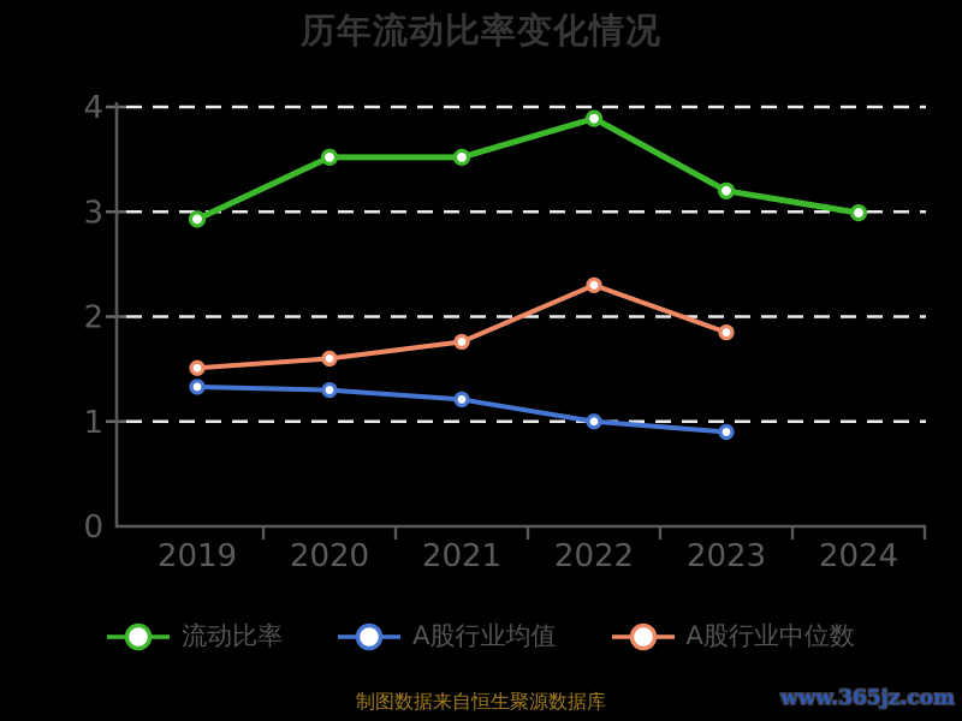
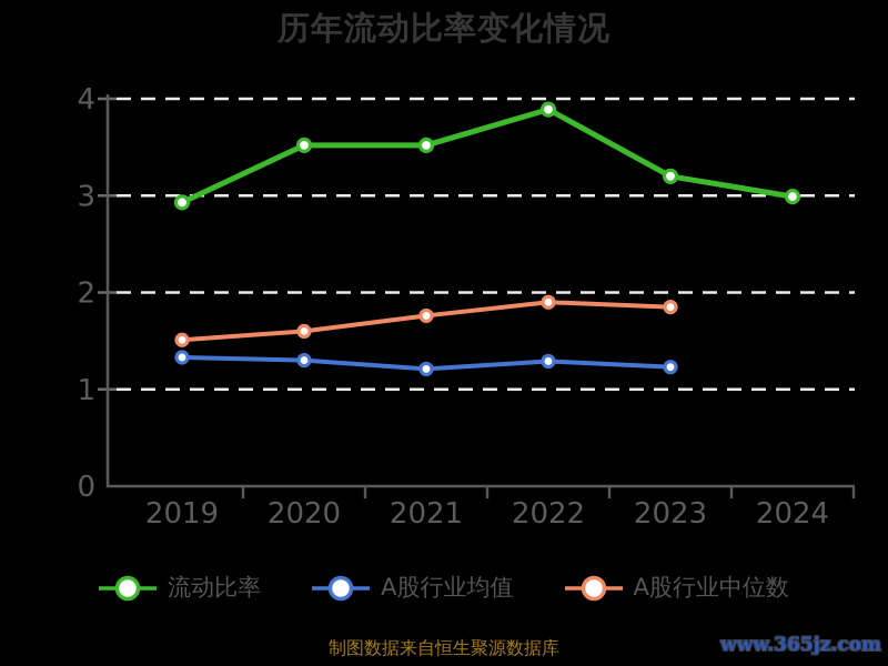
A股行业均值/2022: 1.0 -> 1.3
A股行业中位数/2022: 2.3 -> 1.9
A股行业均值/2023: 0.9 -> 1.2
